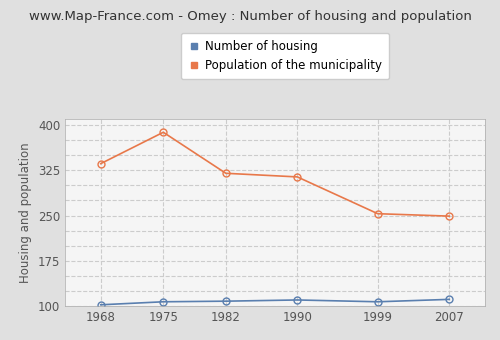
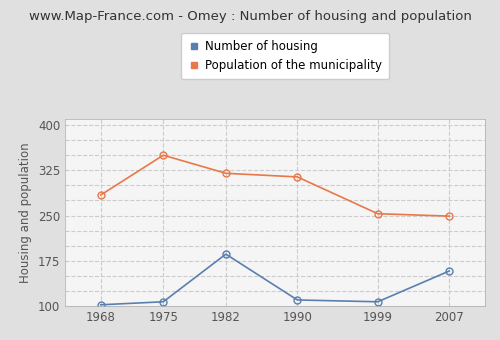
Population of the municipality/1968: 336 -> 284
Population of the municipality/1975: 388 -> 350
Number of housing/1982: 108 -> 186
Number of housing/2007: 111 -> 158
